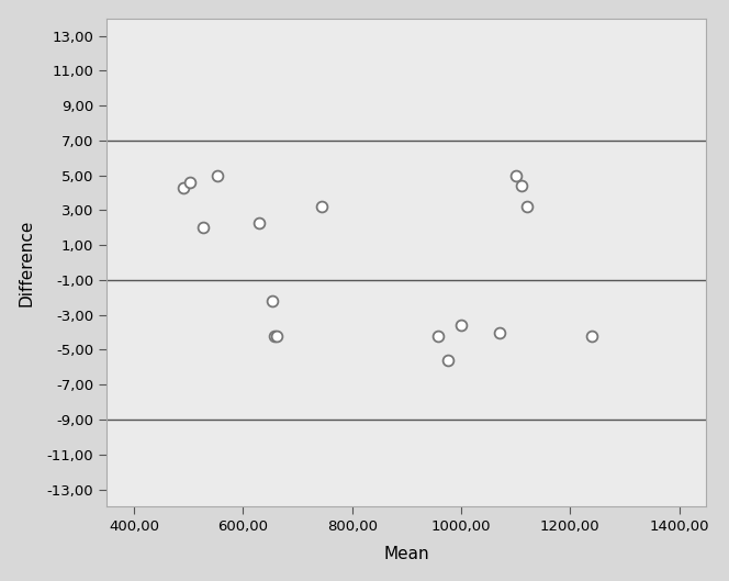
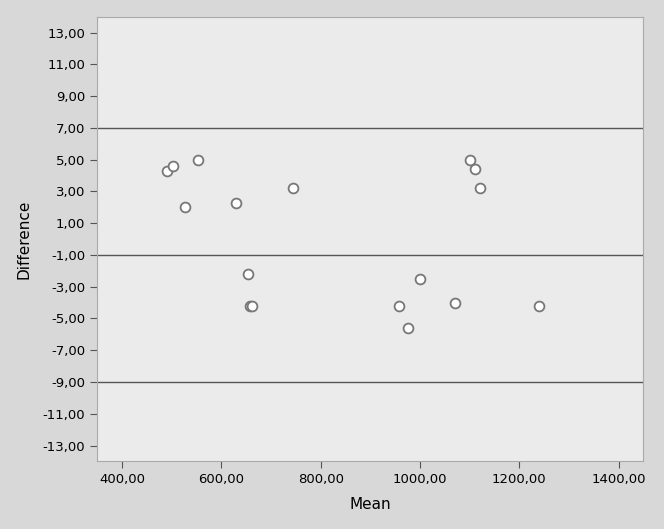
1000,00: -3,6 -> -2,5
